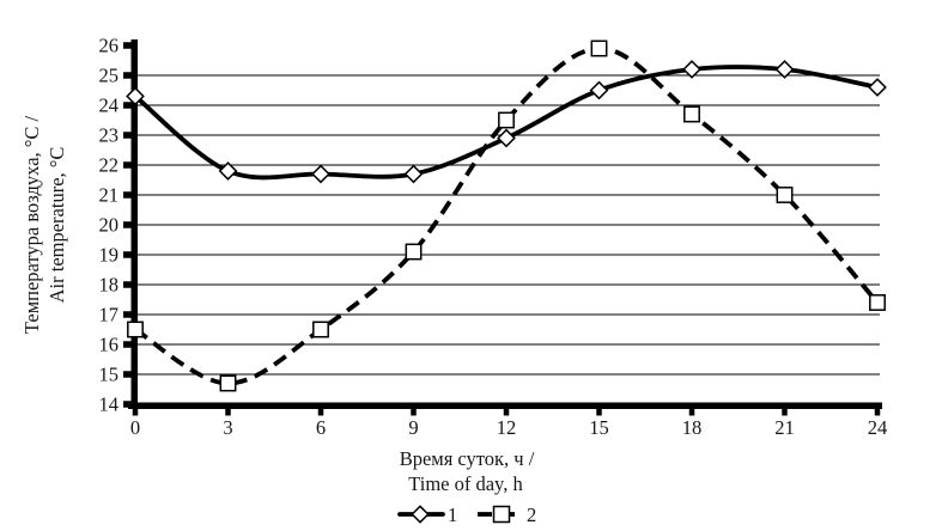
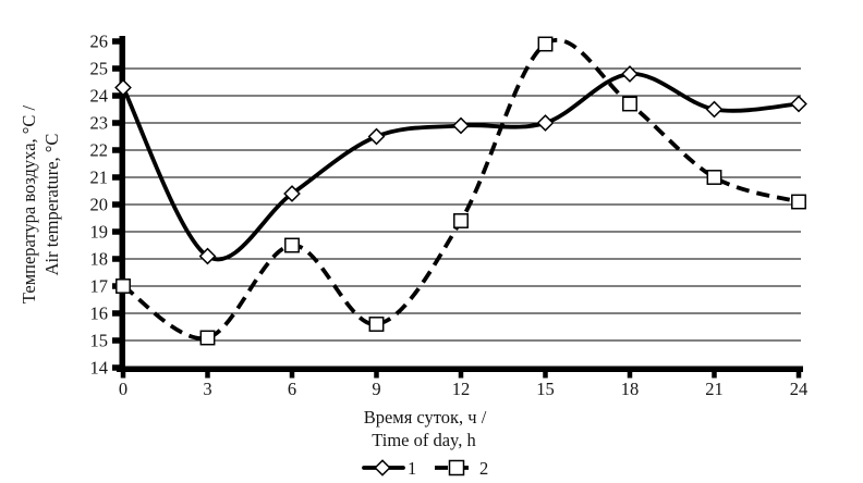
2/0: 16.5 -> 17.0
1/3: 21.8 -> 18.1
2/3: 14.7 -> 15.1
1/6: 21.7 -> 20.4
2/6: 16.5 -> 18.5
1/9: 21.7 -> 22.5
2/9: 19.1 -> 15.6
2/12: 23.5 -> 19.4
1/15: 24.5 -> 23.0
1/18: 25.2 -> 24.8
1/21: 25.2 -> 23.5
1/24: 24.6 -> 23.7
2/24: 17.4 -> 20.1
